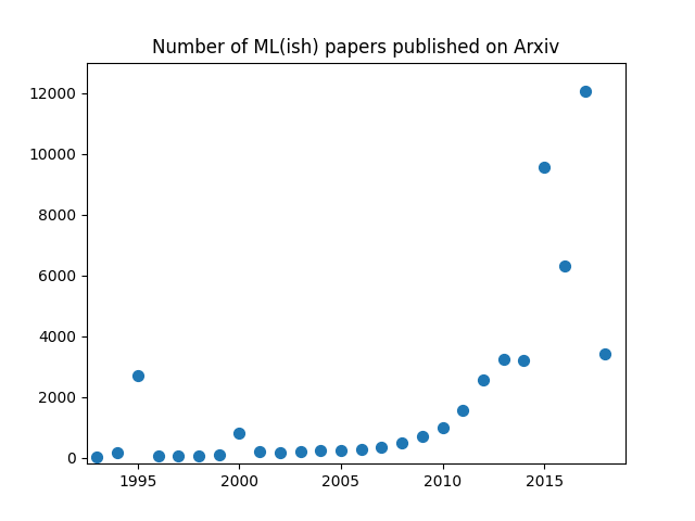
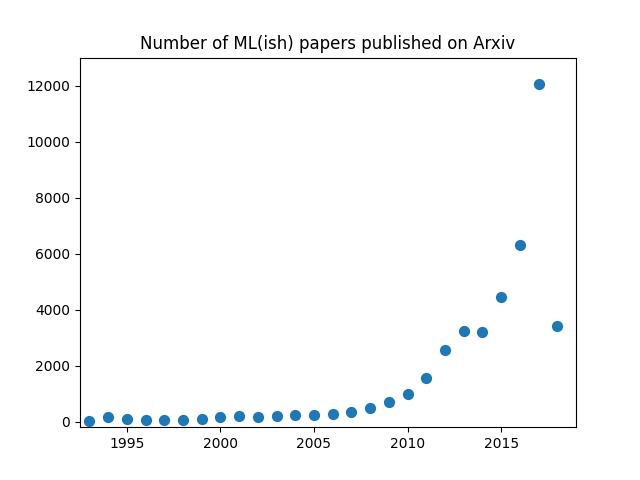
1995: 2700 -> 100
2000: 800 -> 150
2015: 9550 -> 4450
